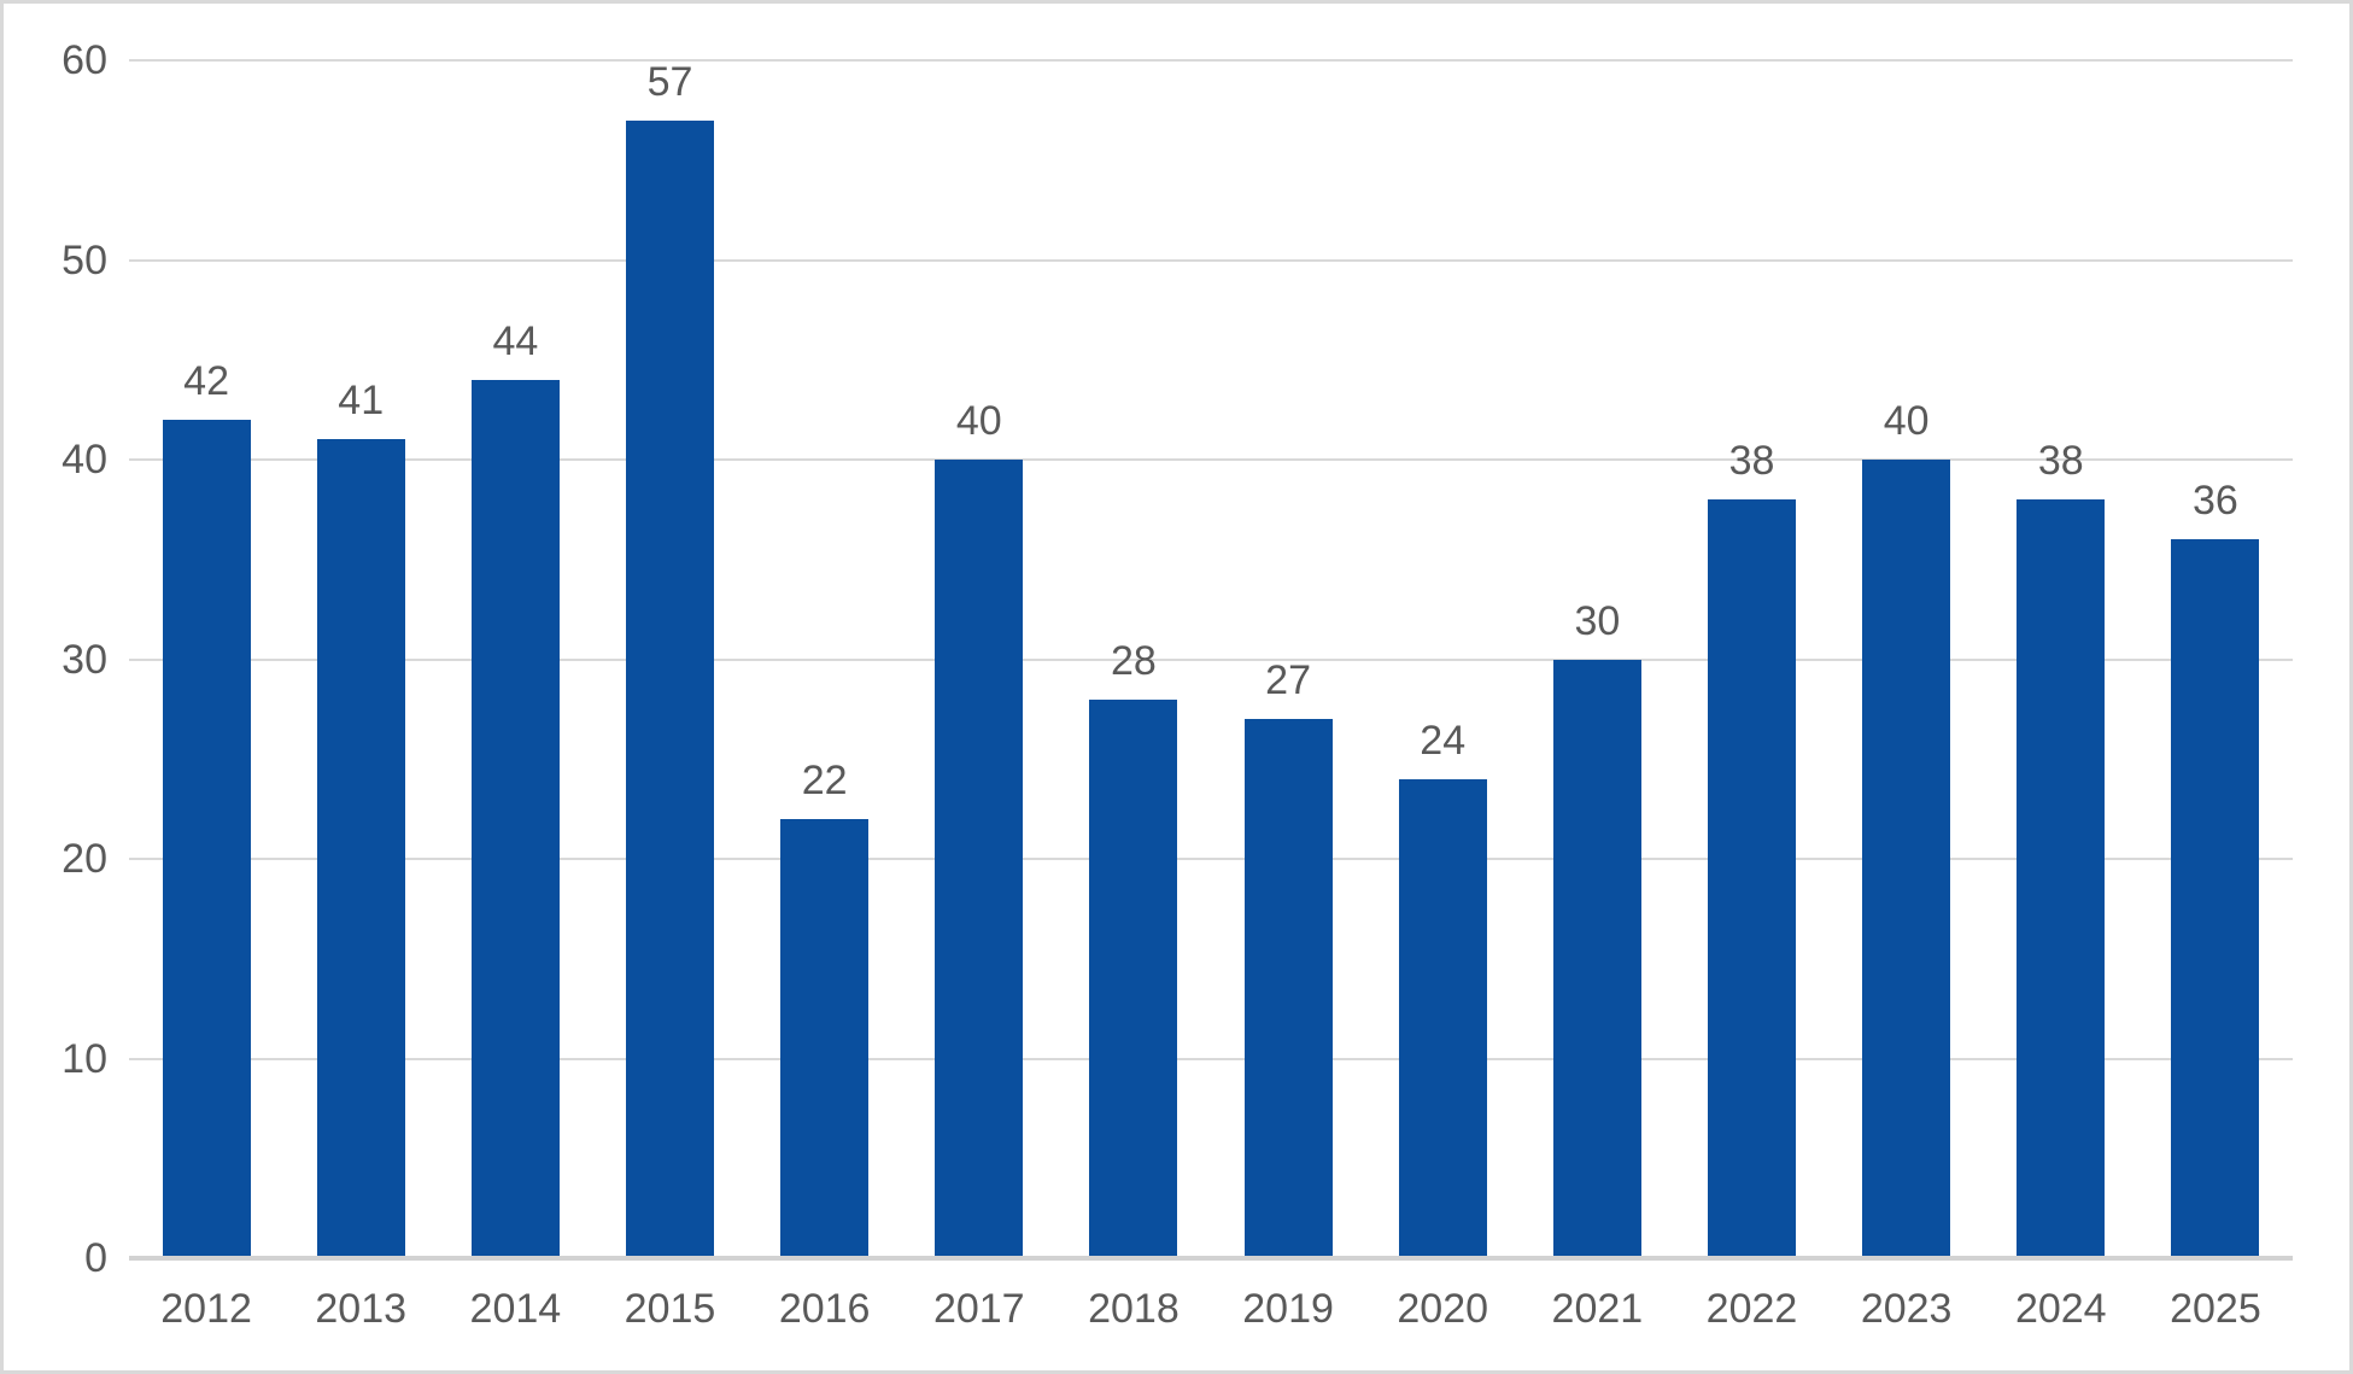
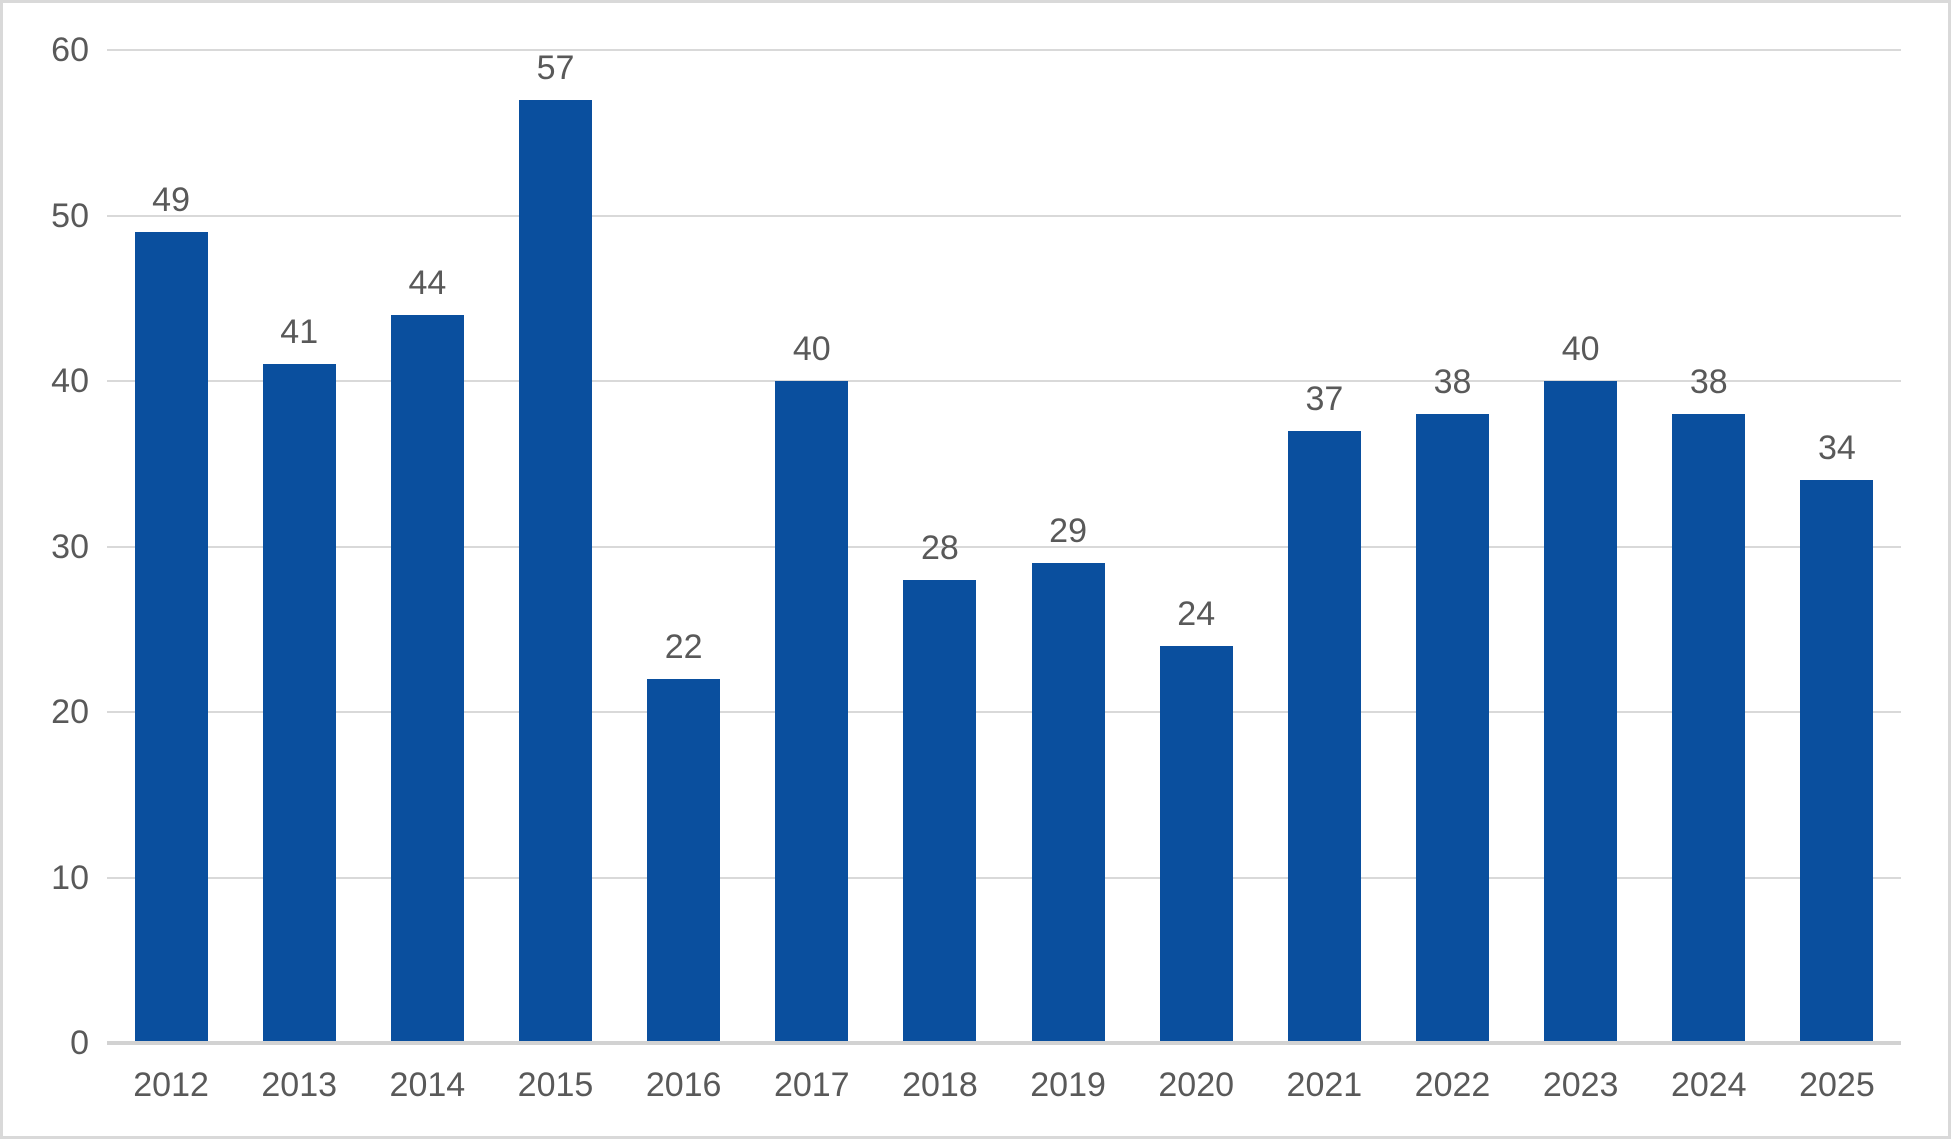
2012: 42 -> 49
2019: 27 -> 29
2021: 30 -> 37
2025: 36 -> 34
